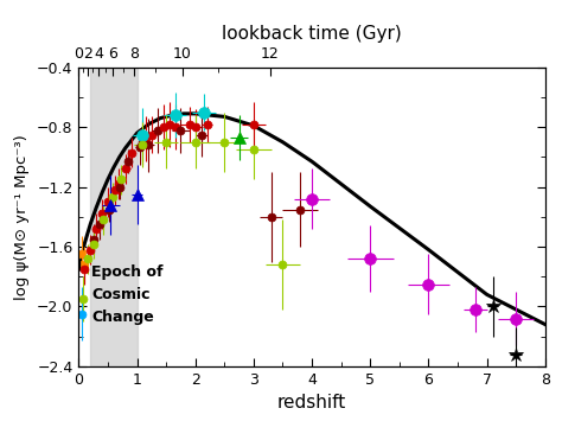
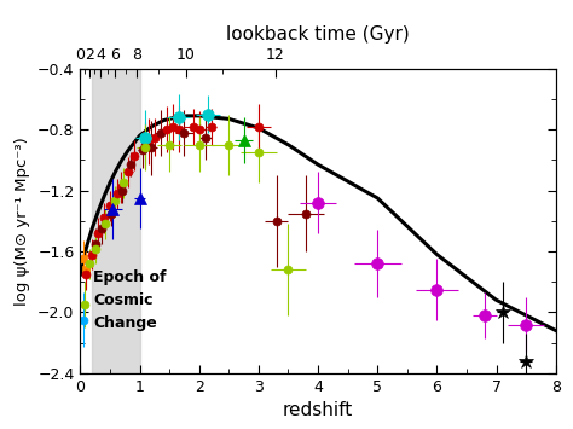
5: -1.33 -> -1.25
